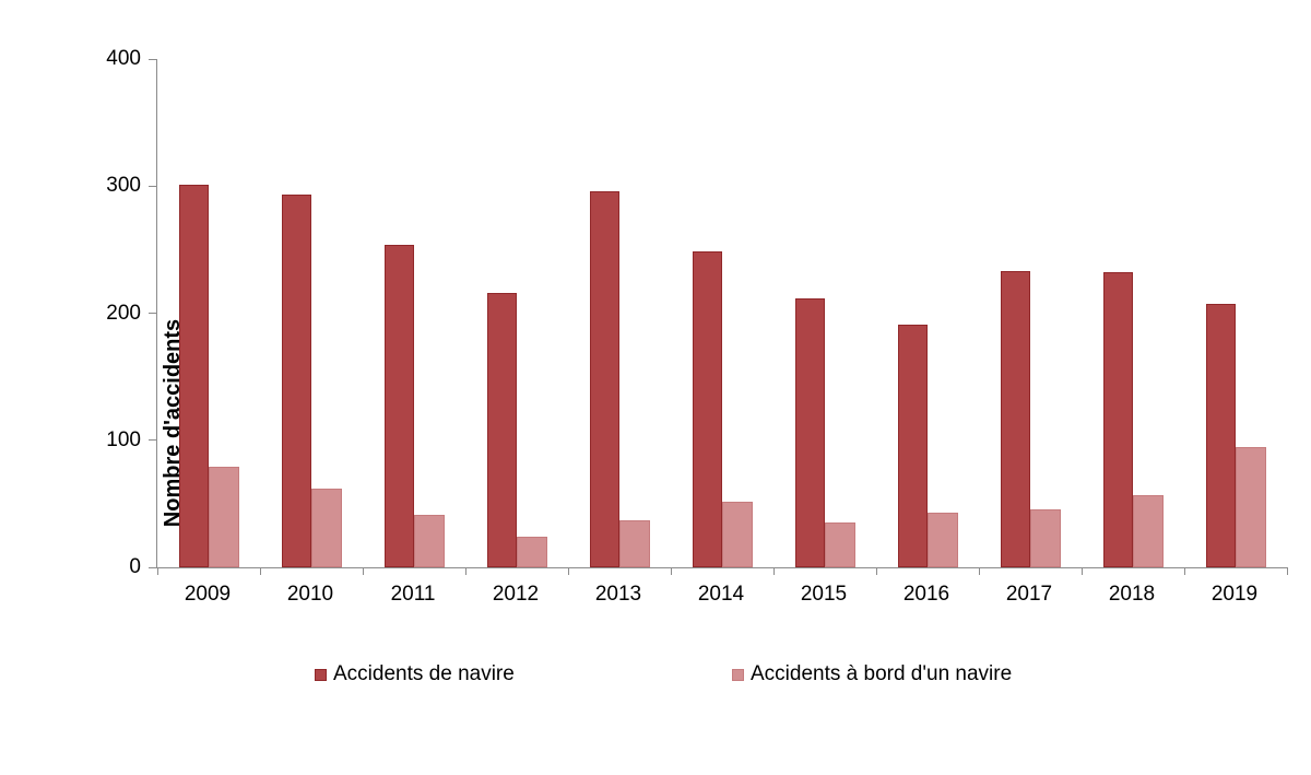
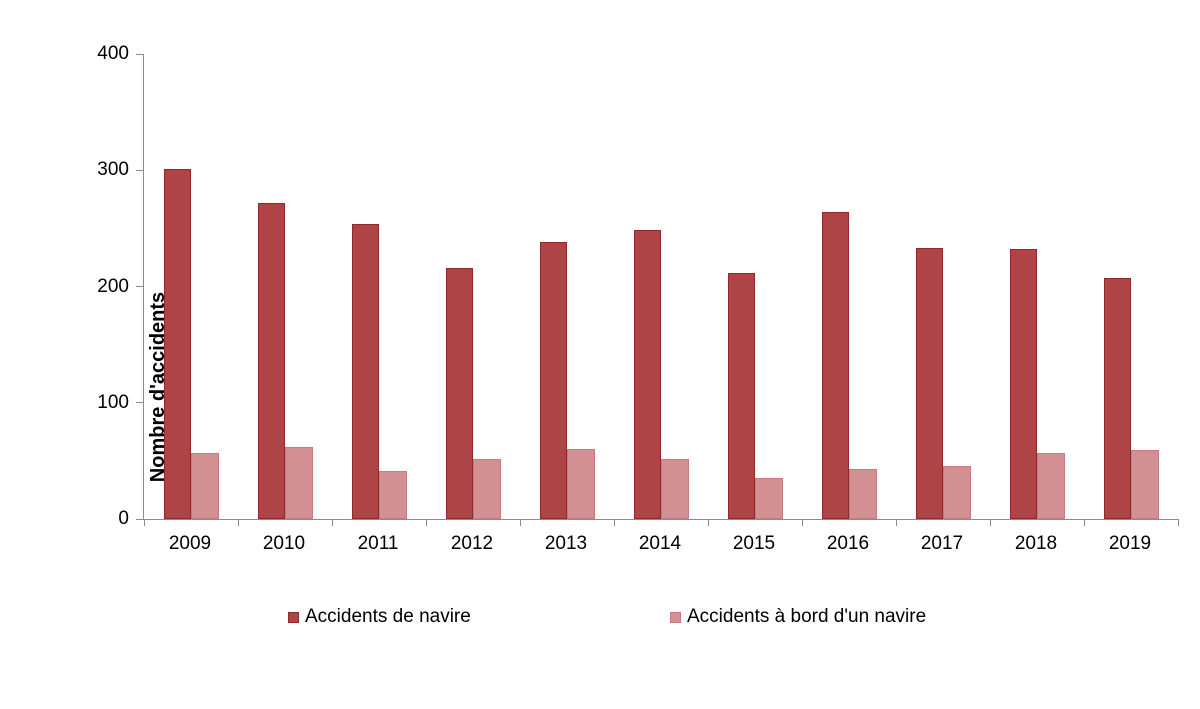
Accidents à bord d'un navire/2009: 79 -> 57
Accidents de navire/2010: 293 -> 272
Accidents à bord d'un navire/2012: 24 -> 52
Accidents de navire/2013: 296 -> 238
Accidents à bord d'un navire/2013: 37 -> 60
Accidents de navire/2016: 191 -> 264
Accidents à bord d'un navire/2019: 95 -> 59
